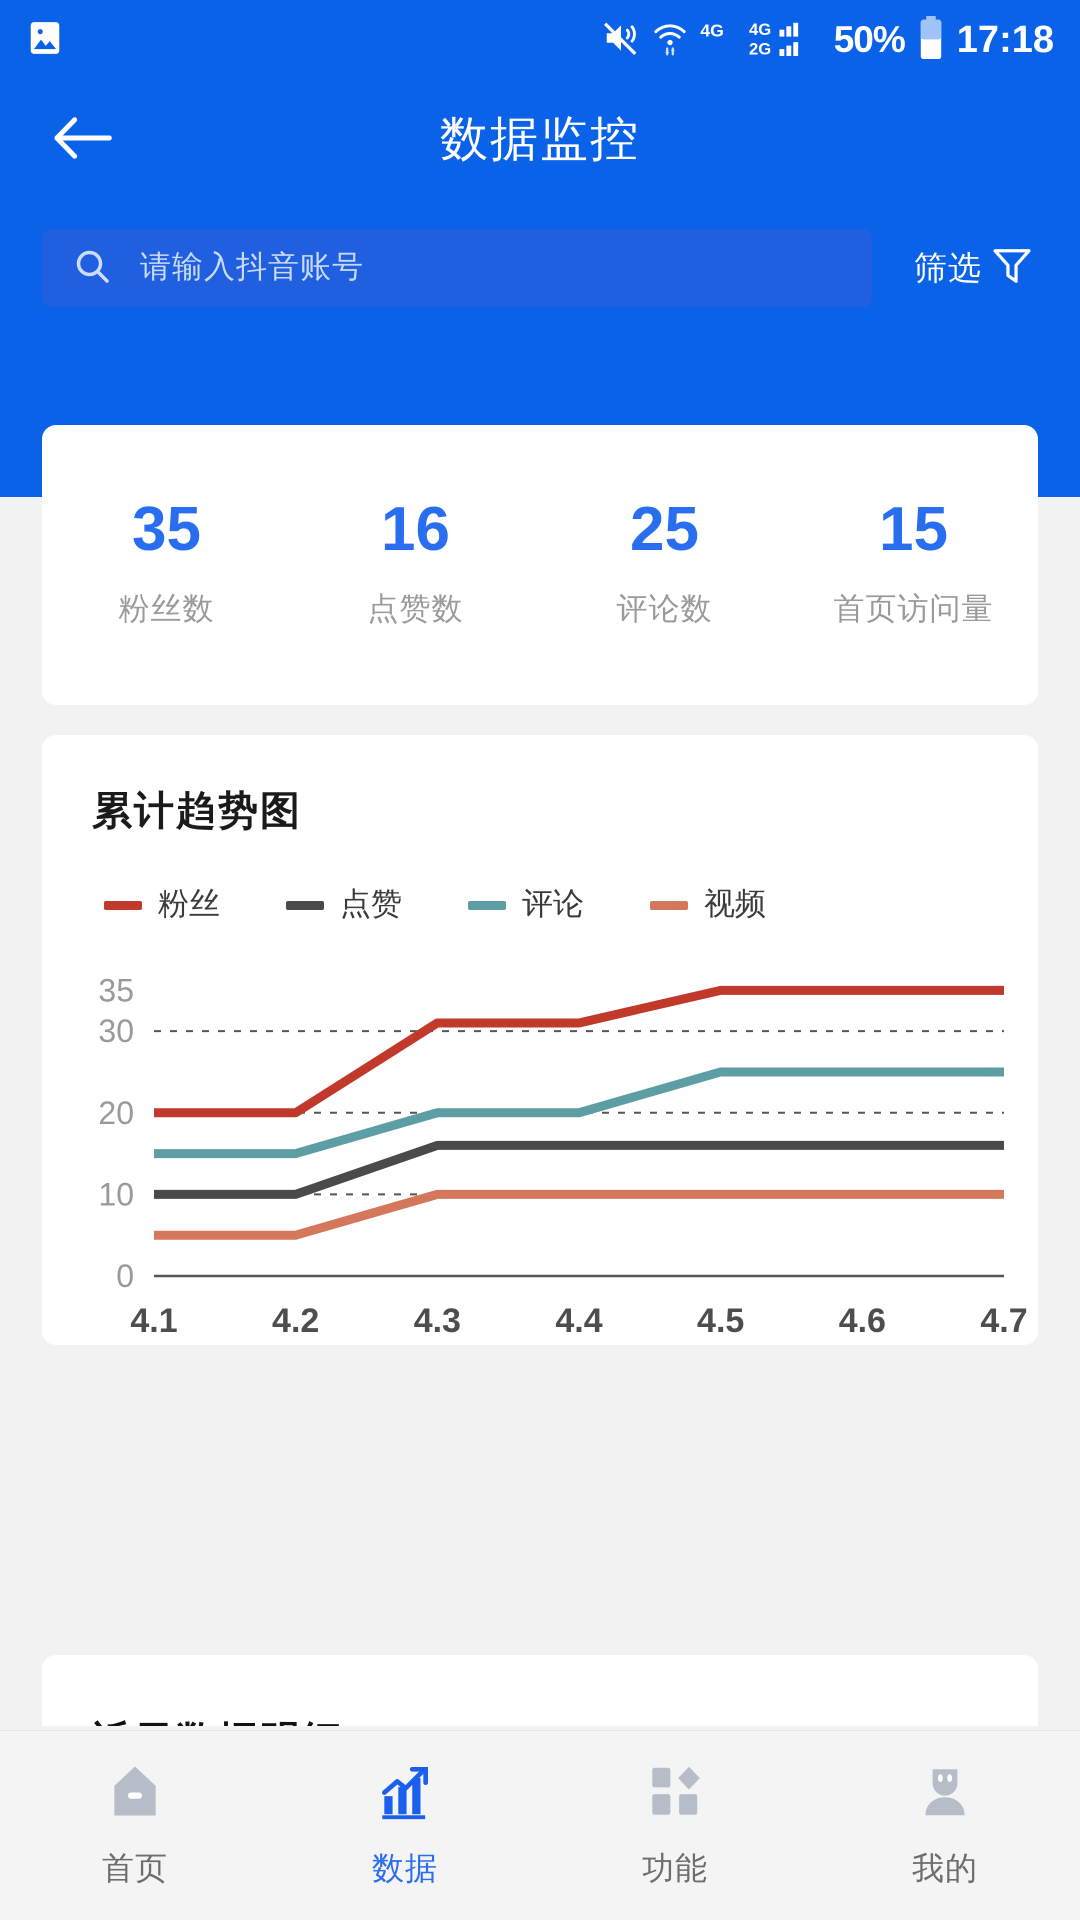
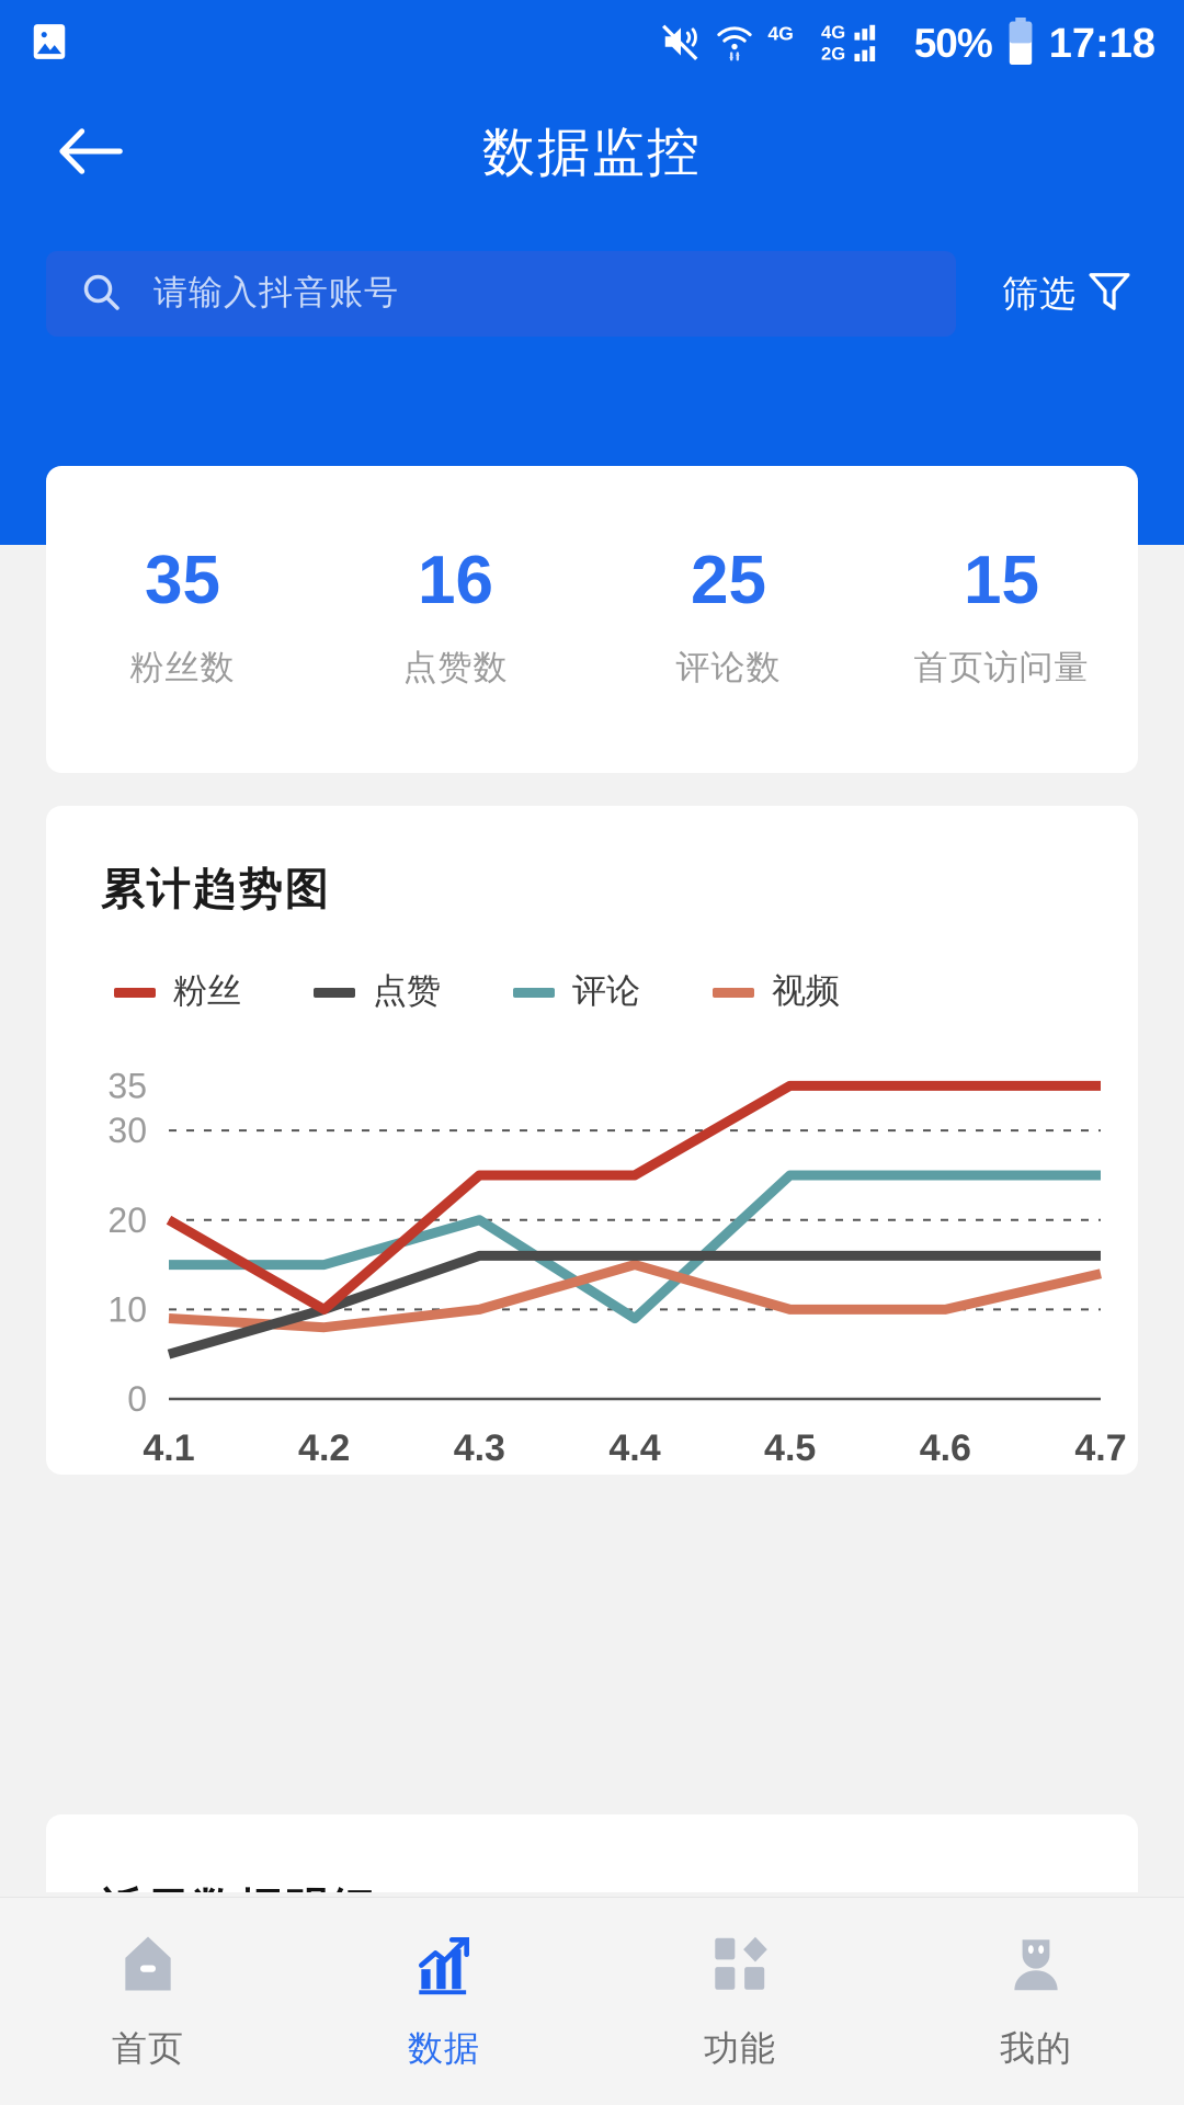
点赞/4.1: 10 -> 5
视频/4.1: 5 -> 9
粉丝/4.2: 20 -> 10
视频/4.2: 5 -> 8
粉丝/4.3: 31 -> 25
粉丝/4.4: 31 -> 25
评论/4.4: 20 -> 9
视频/4.4: 10 -> 15
视频/4.7: 10 -> 14
